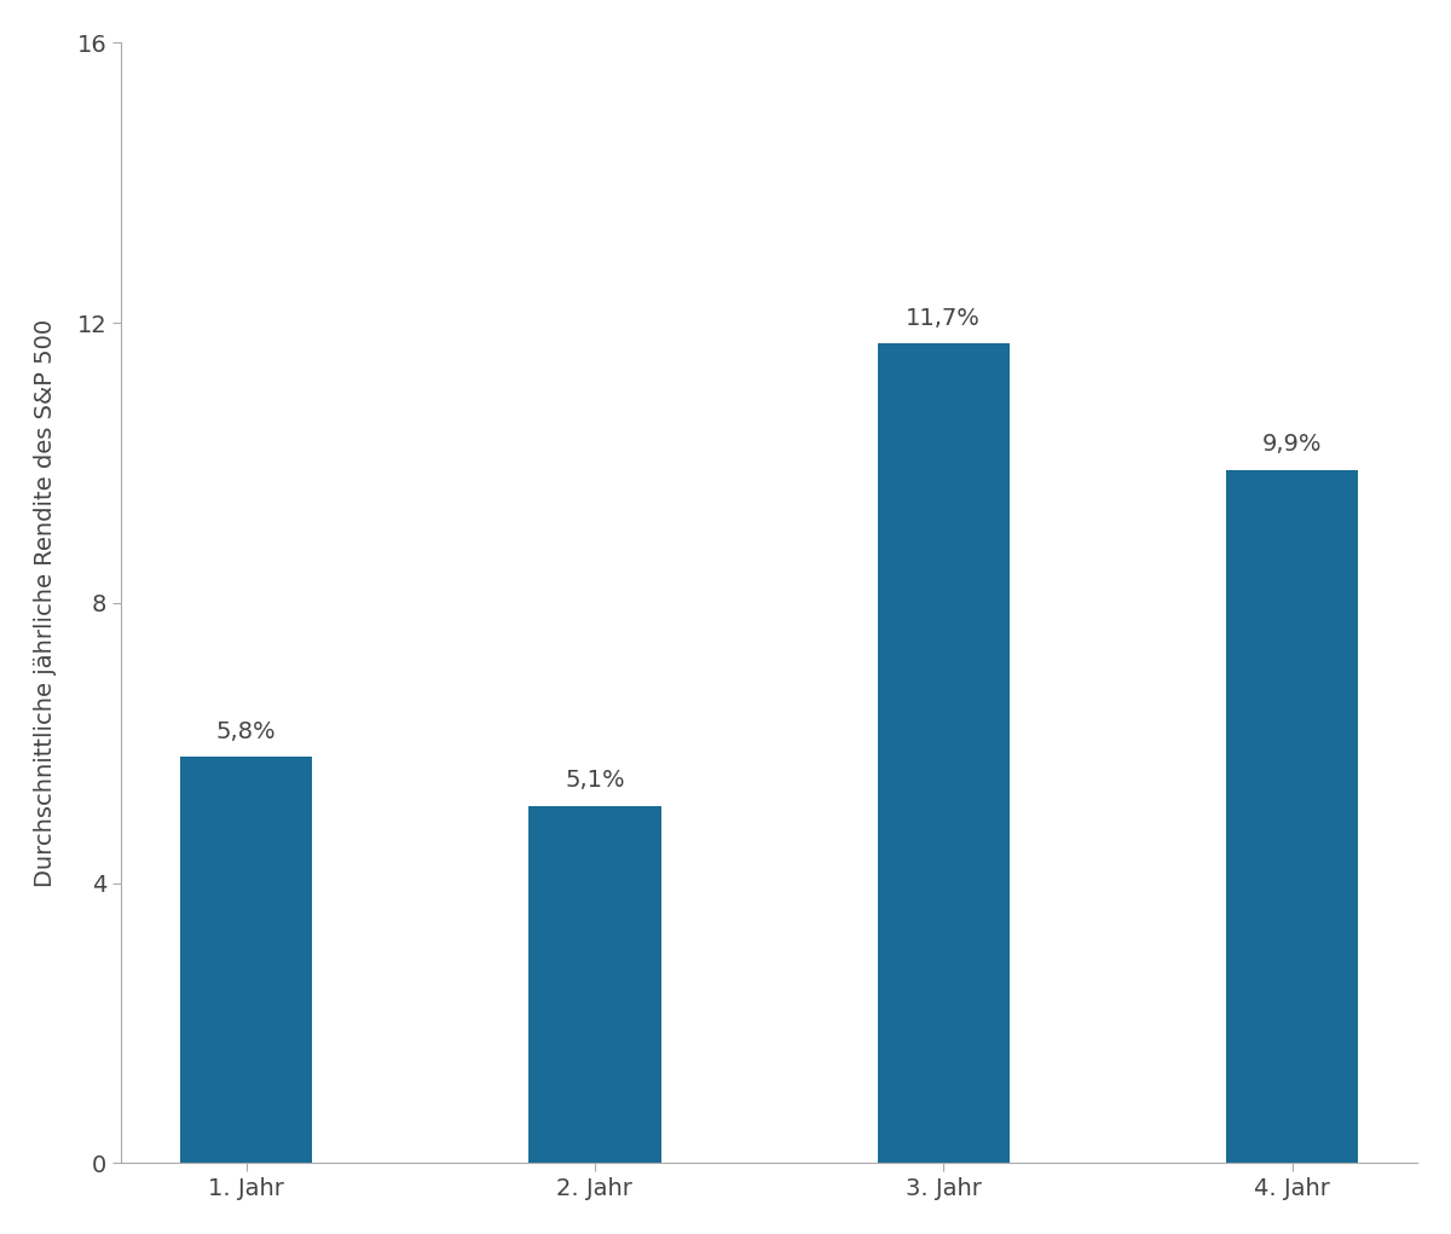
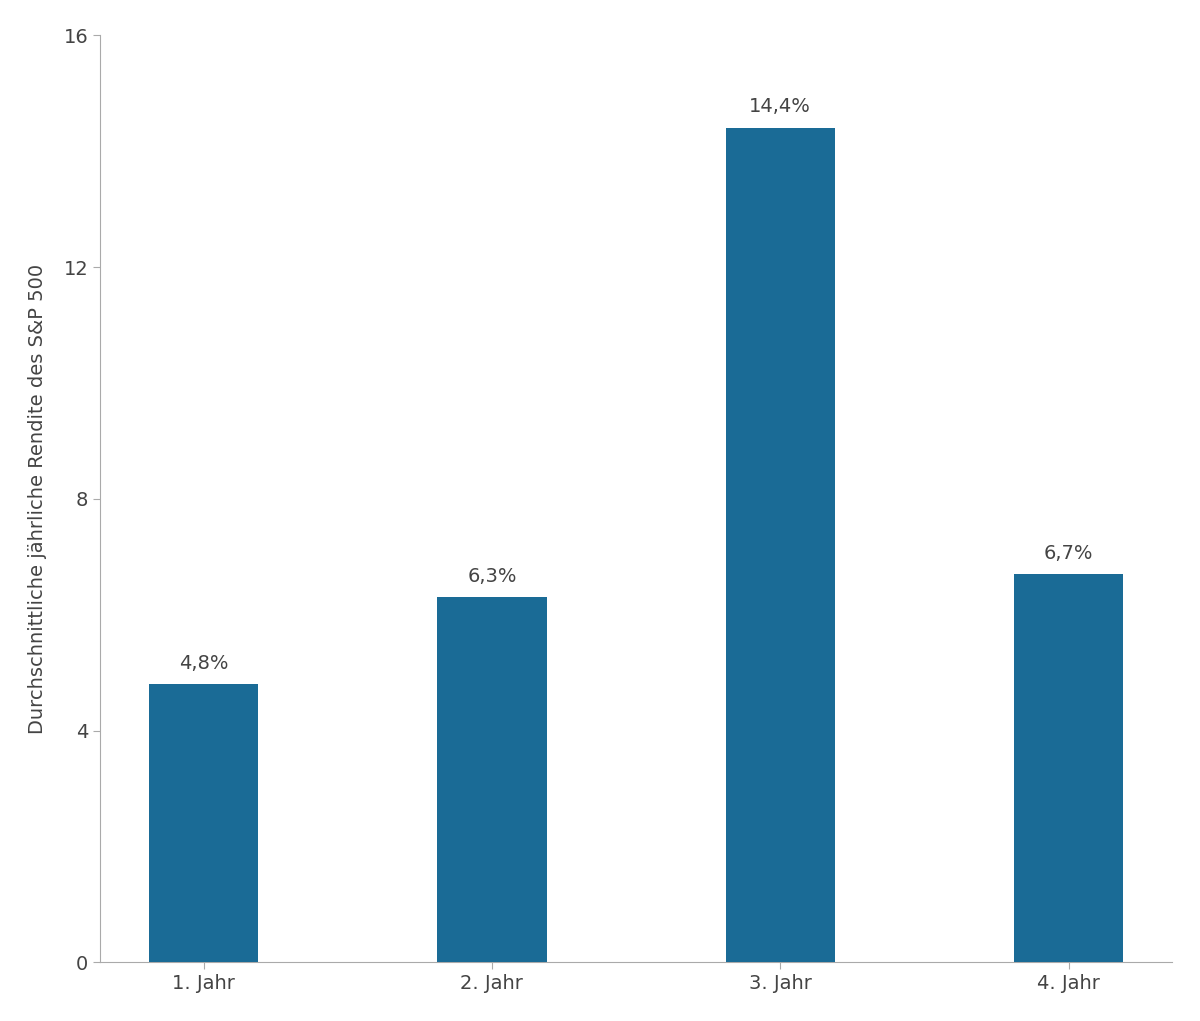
1. Jahr: 5,8% -> 4,8%
2. Jahr: 5,1% -> 6,3%
3. Jahr: 11,7% -> 14,4%
4. Jahr: 9,9% -> 6,7%
